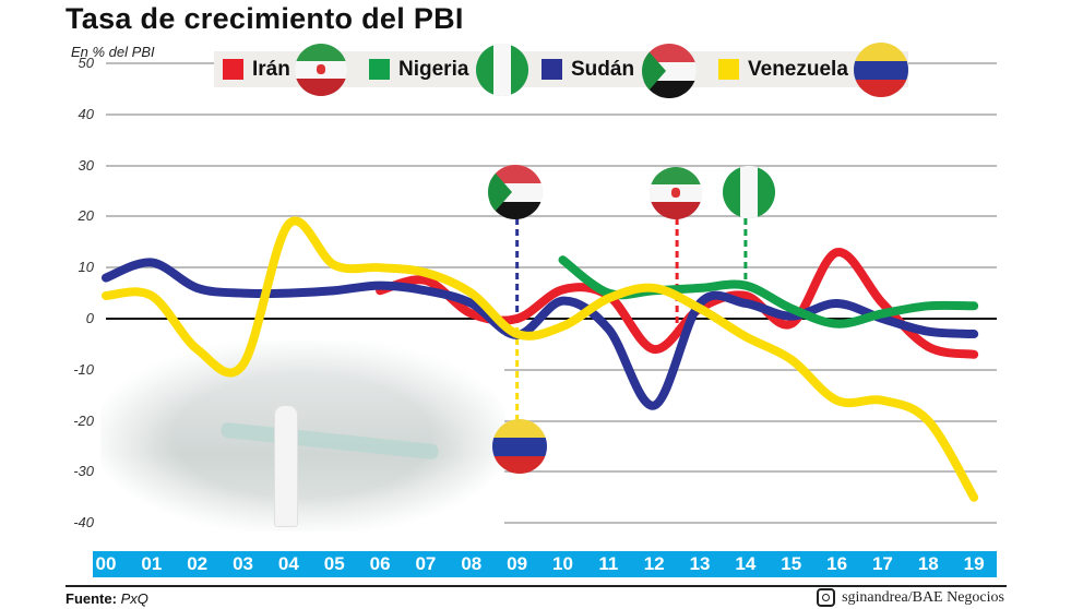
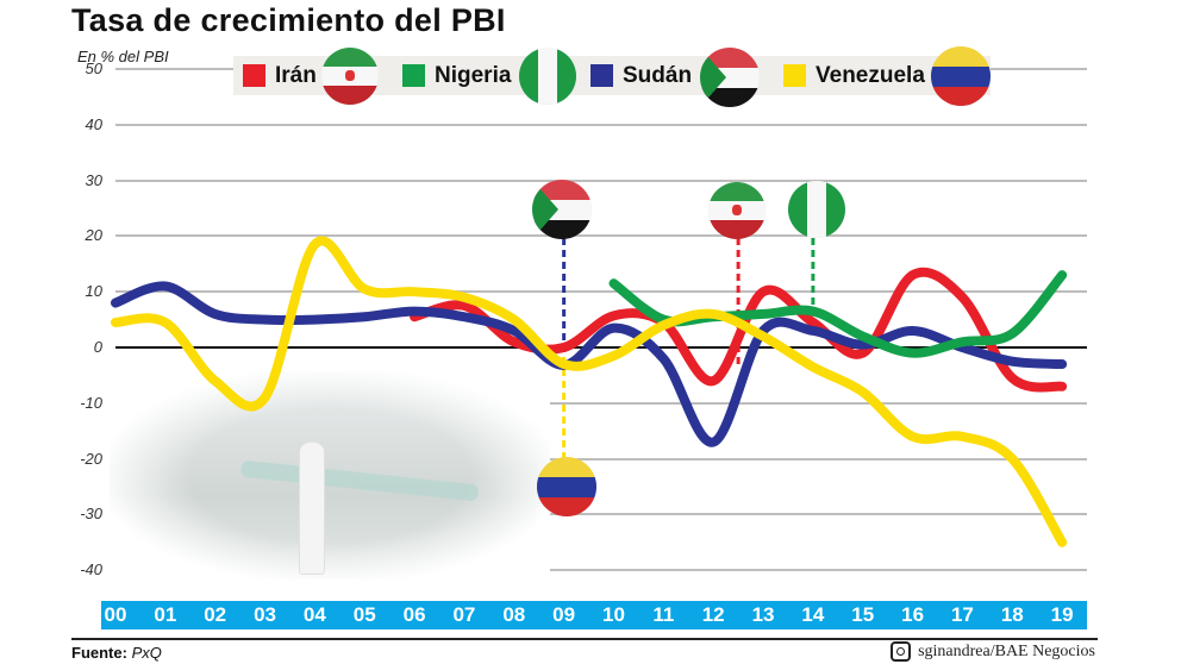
Irán/13: 2 -> 10
Irán/17: 3 -> 9
Nigeria/19: 2 -> 13
